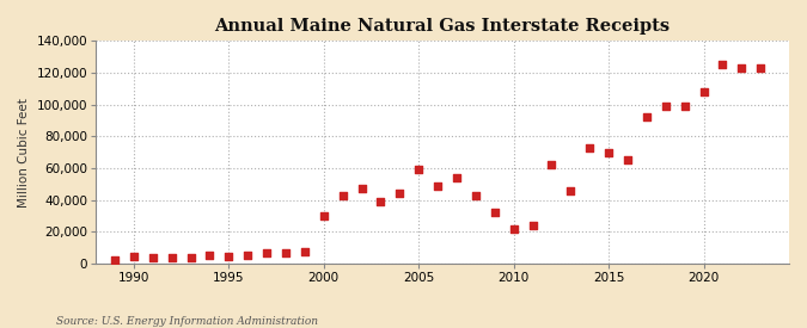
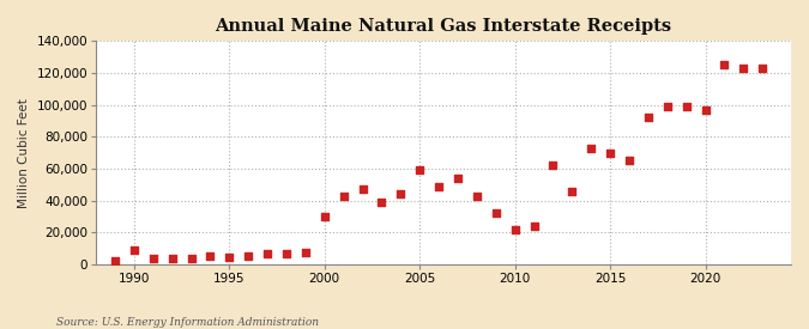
1990: 4,000 -> 9,000
2020: 108,000 -> 97,000
